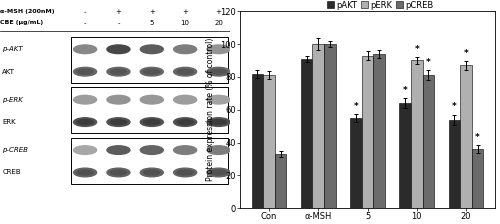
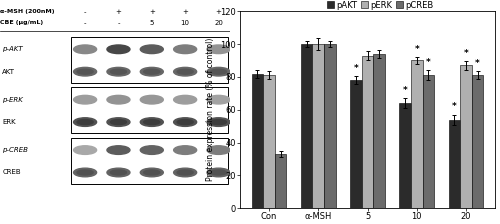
pAKT/α-MSH: 91 -> 100
pAKT/5: 55 -> 78
pCREB/20: 36 -> 81
